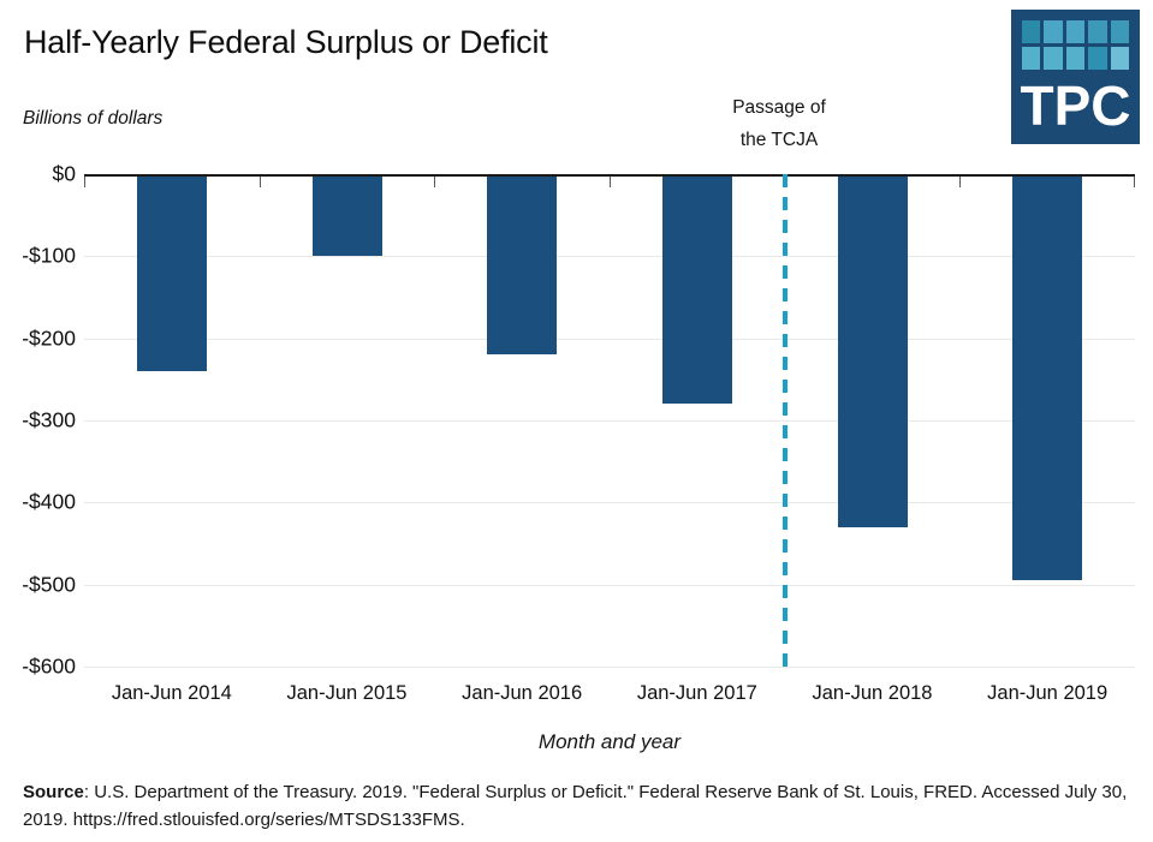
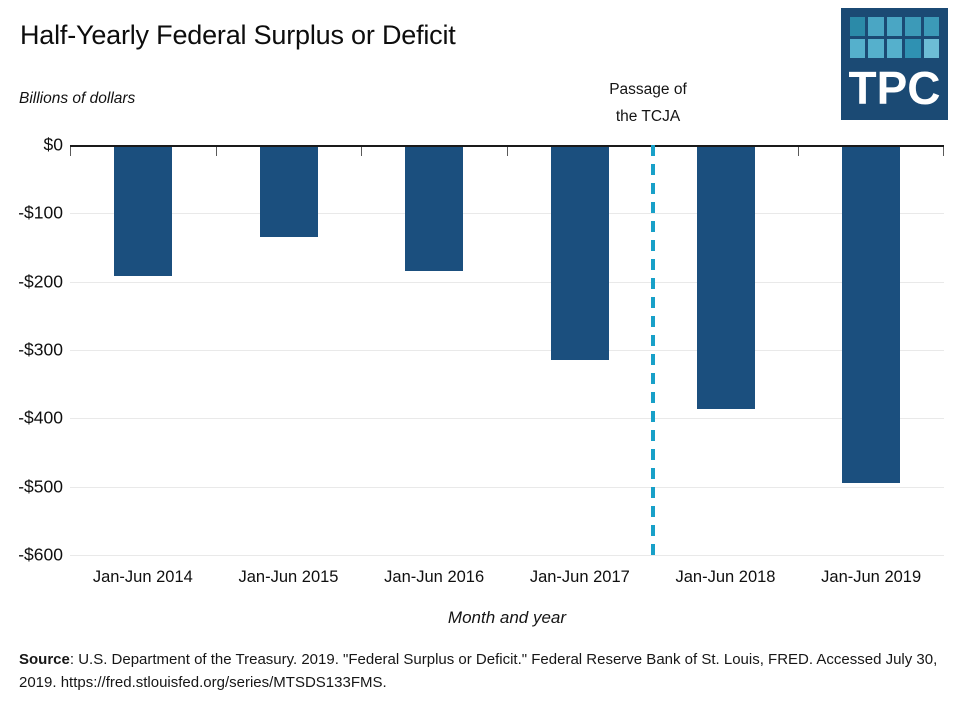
Jan-Jun 2014: -$240 -> -$190
Jan-Jun 2015: -$100 -> -$130
Jan-Jun 2016: -$220 -> -$180
Jan-Jun 2017: -$280 -> -$320
Jan-Jun 2018: -$430 -> -$390
